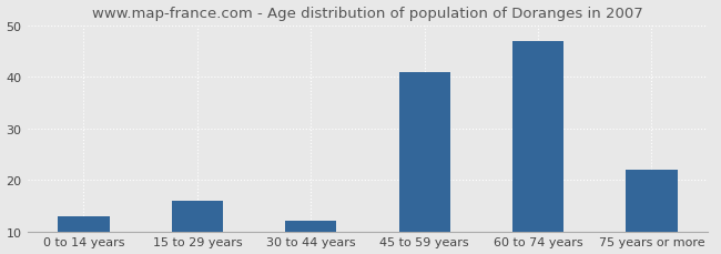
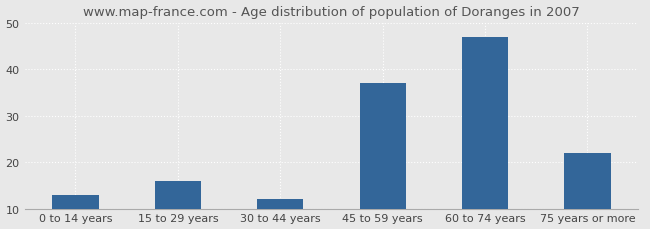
45 to 59 years: 41 -> 37
